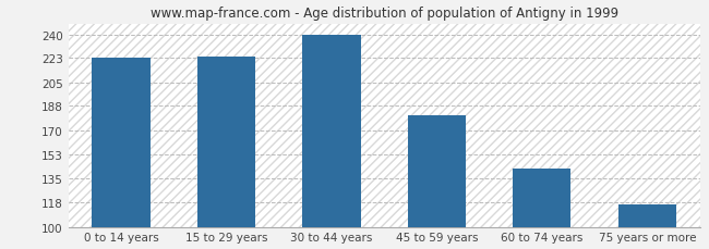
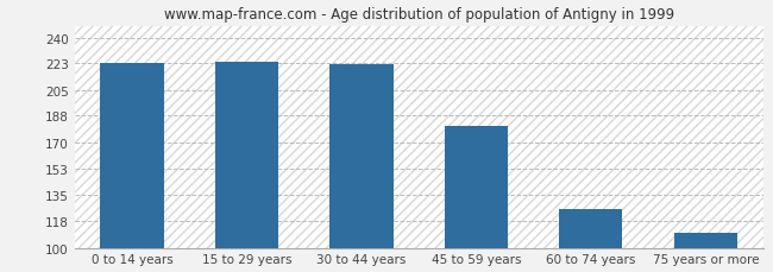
30 to 44 years: 240 -> 222
60 to 74 years: 142 -> 126
75 years or more: 116 -> 110
